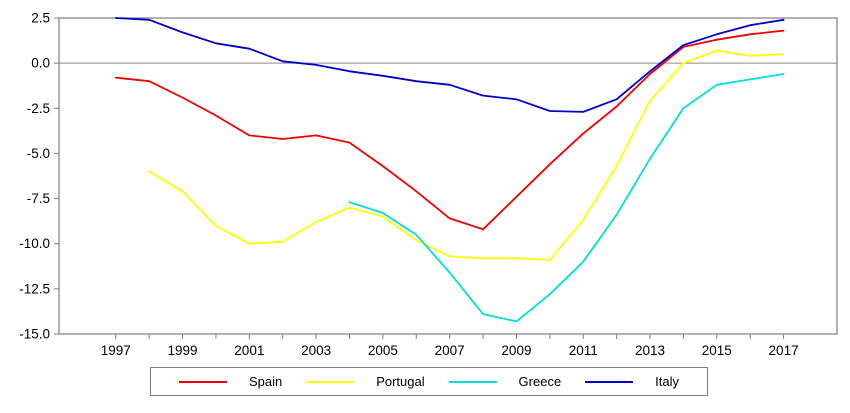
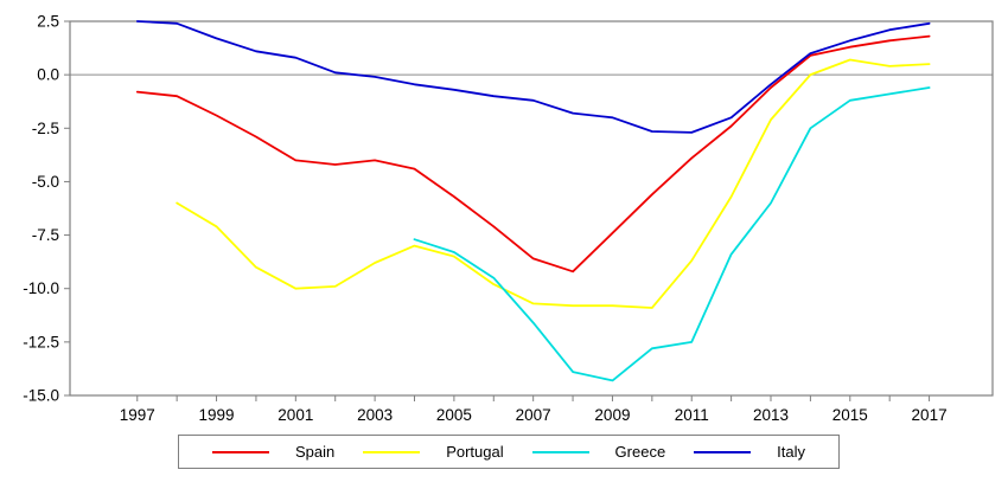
Greece/2011: -11.0 -> -12.5
Greece/2013: -5.3 -> -6.0
